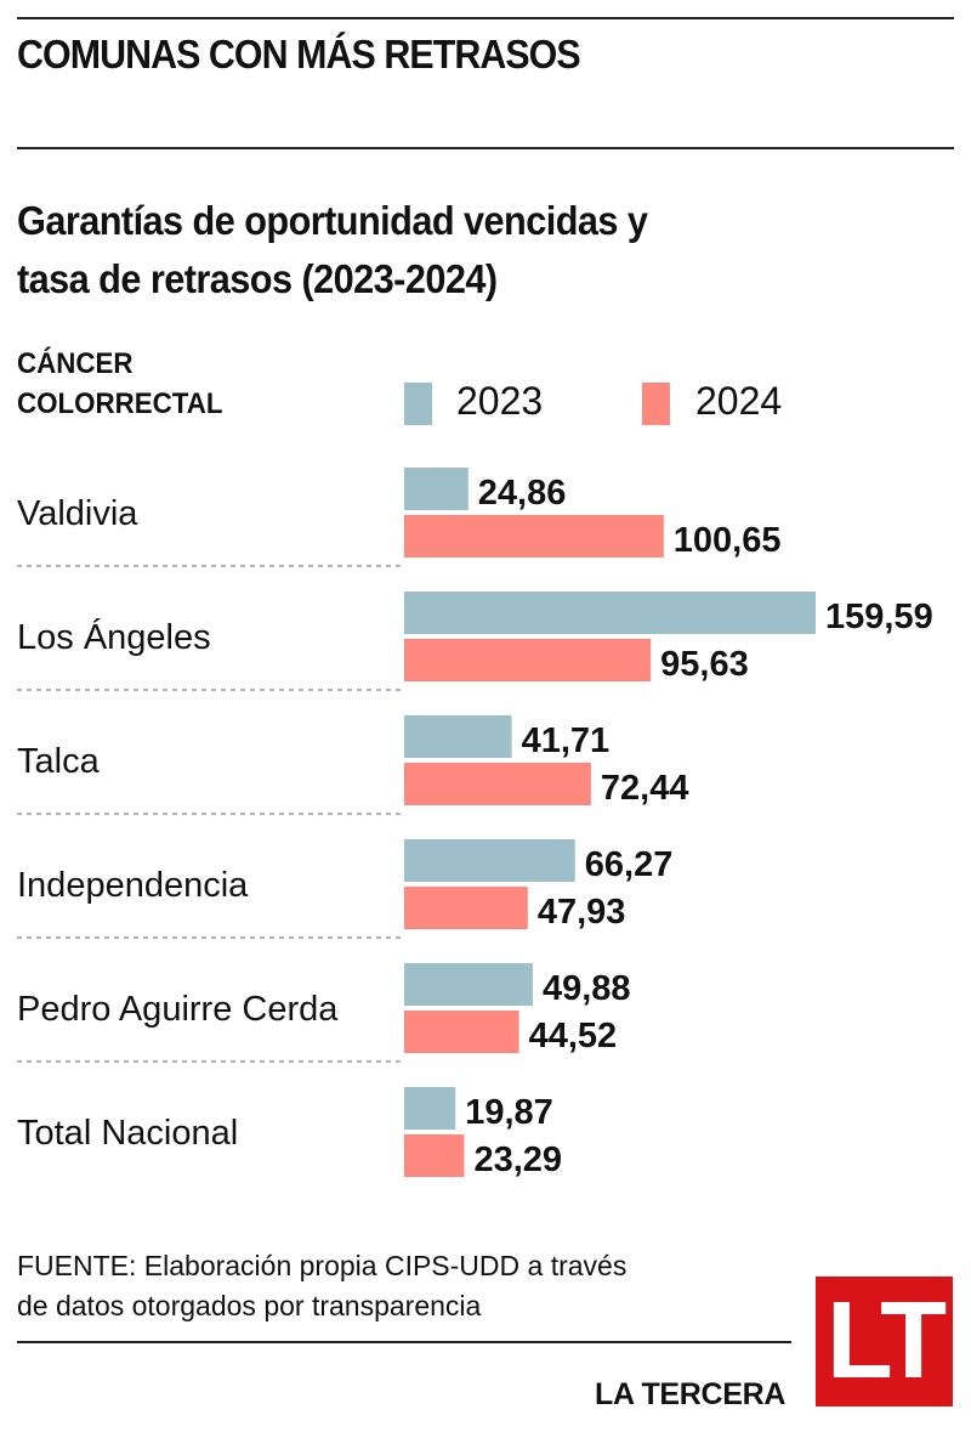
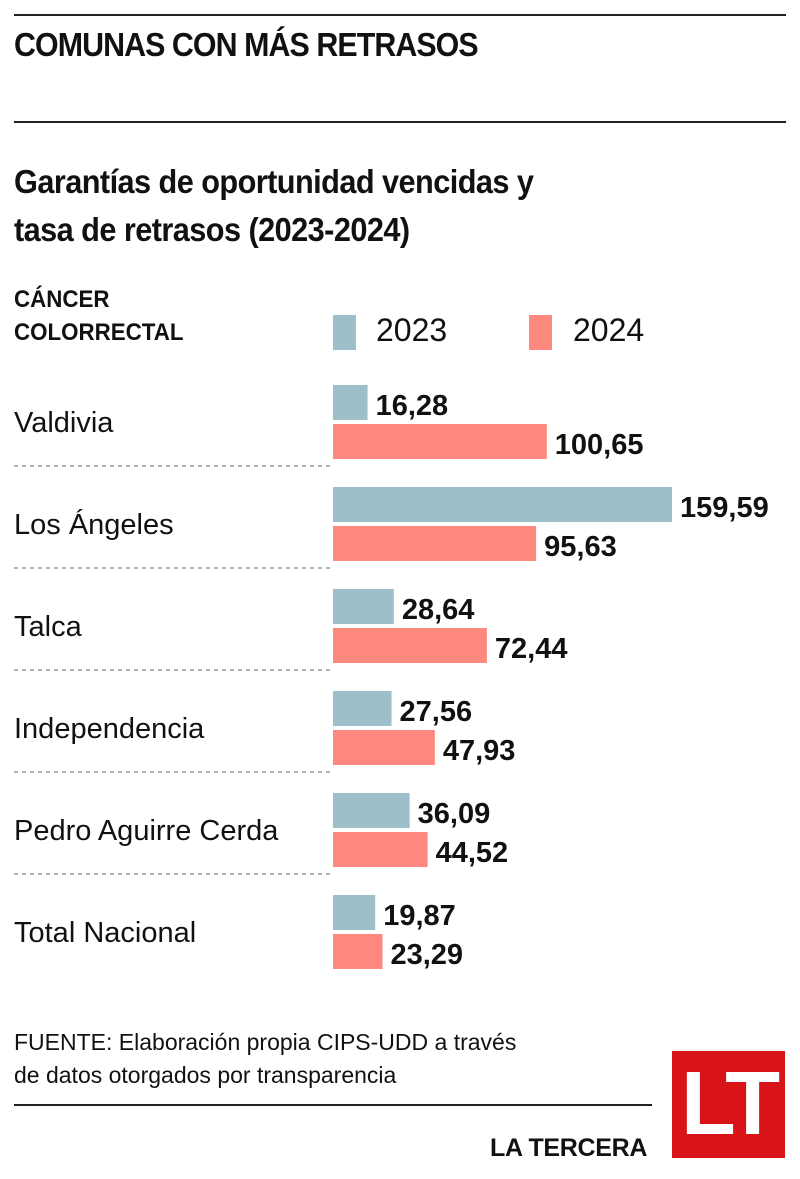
2023/Valdivia: 24,86 -> 16,28
2023/Talca: 41,71 -> 28,64
2023/Independencia: 66,27 -> 27,56
2023/Pedro Aguirre Cerda: 49,88 -> 36,09
